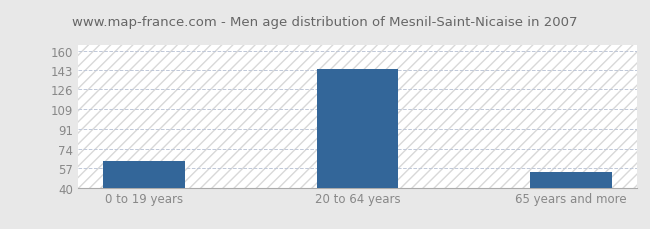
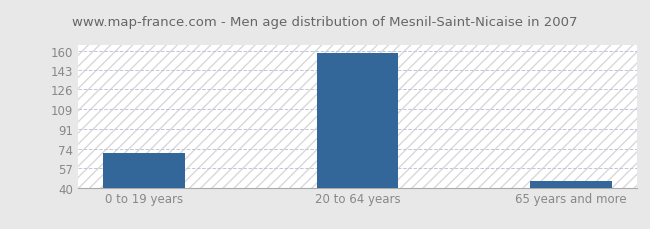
0 to 19 years: 63 -> 70
20 to 64 years: 144 -> 158
65 years and more: 54 -> 46
